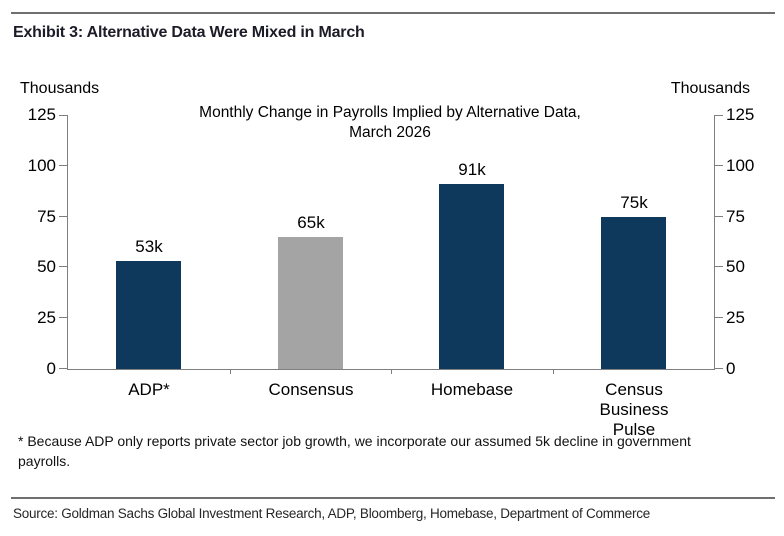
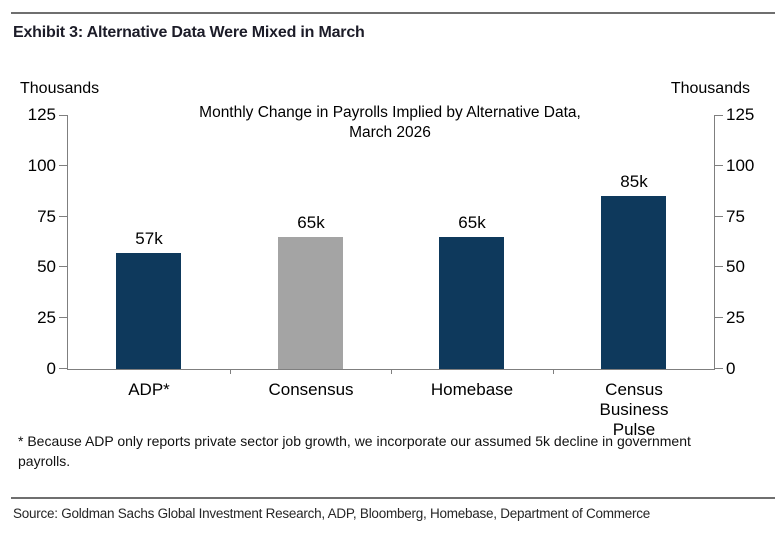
ADP*: 53k -> 57k
Homebase: 91k -> 65k
Census Business Pulse: 75k -> 85k
